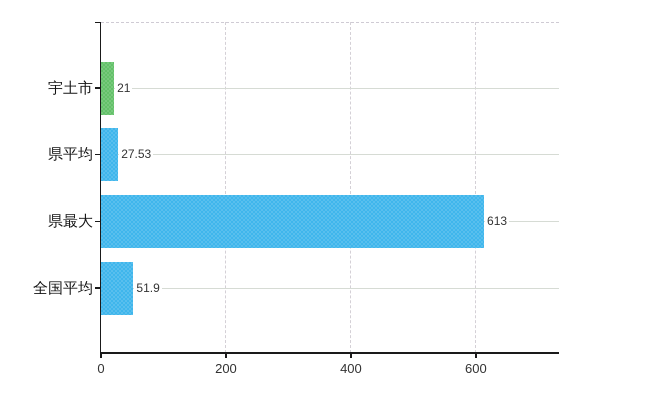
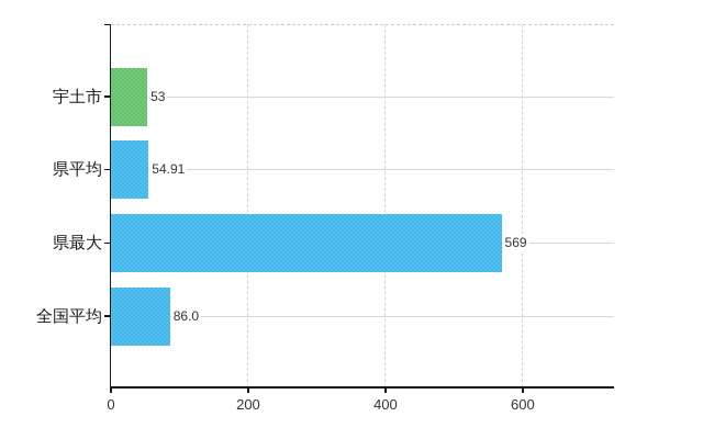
宇土市: 21 -> 53
県平均: 27.53 -> 54.91
県最大: 613 -> 569
全国平均: 51.9 -> 86.0
